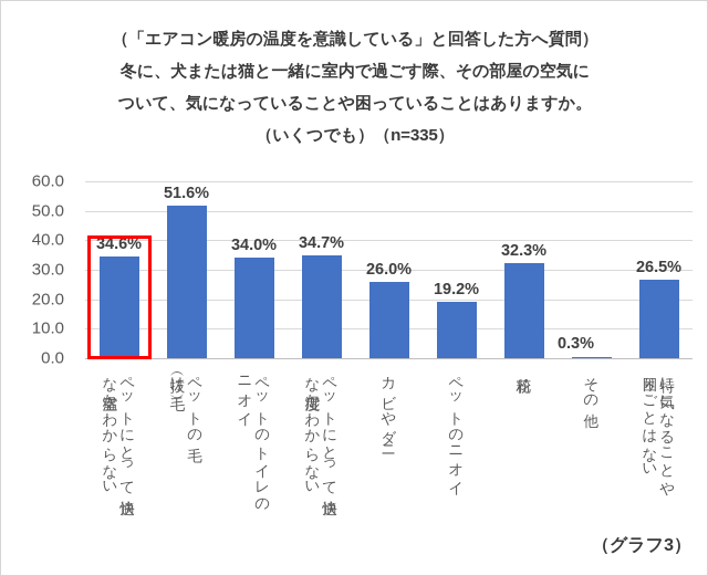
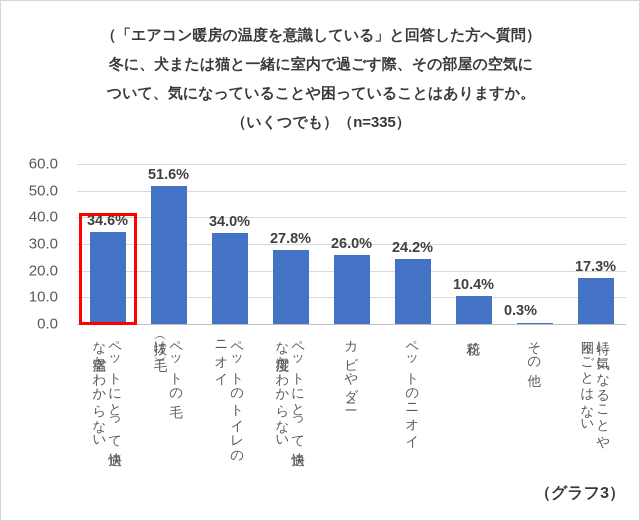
ペットにとって快適な湿度かわからない: 34.7% -> 27.8%
ペットのニオイ: 19.2% -> 24.2%
花粉: 32.3% -> 10.4%
特に気になることや困りごとはない: 26.5% -> 17.3%
